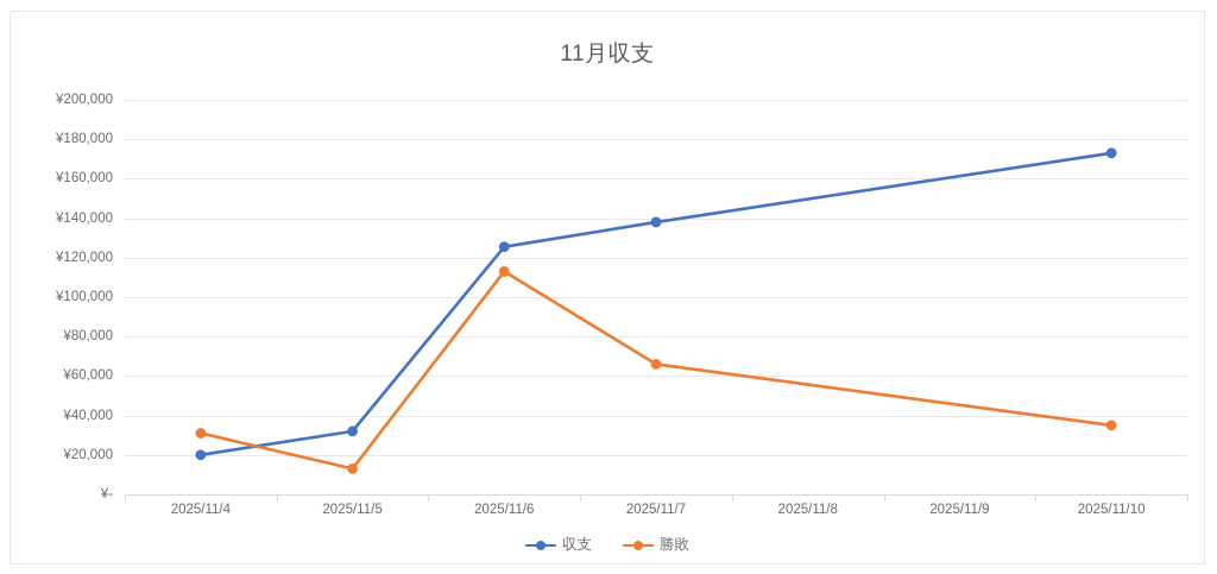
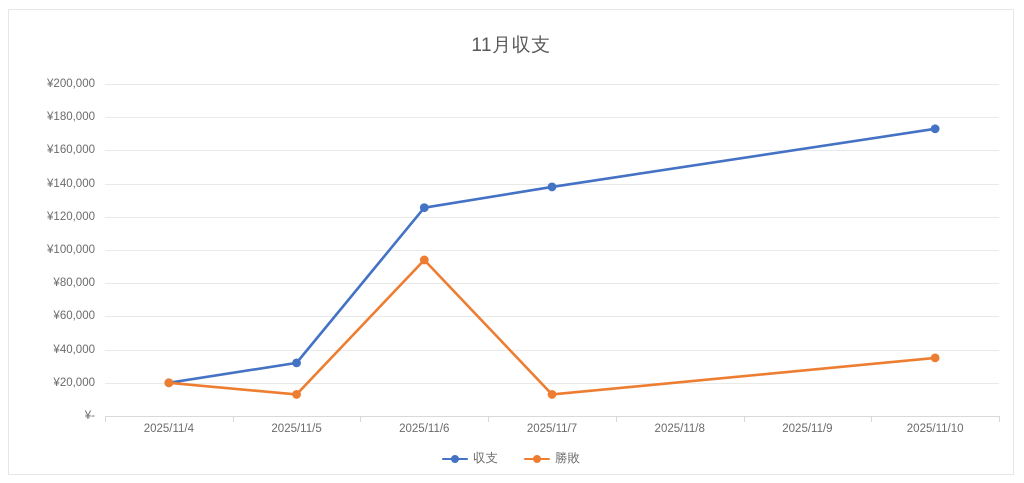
勝敗/2025/11/4: ¥31000 -> ¥20000
勝敗/2025/11/6: ¥113000 -> ¥94000
勝敗/2025/11/7: ¥66000 -> ¥13000
